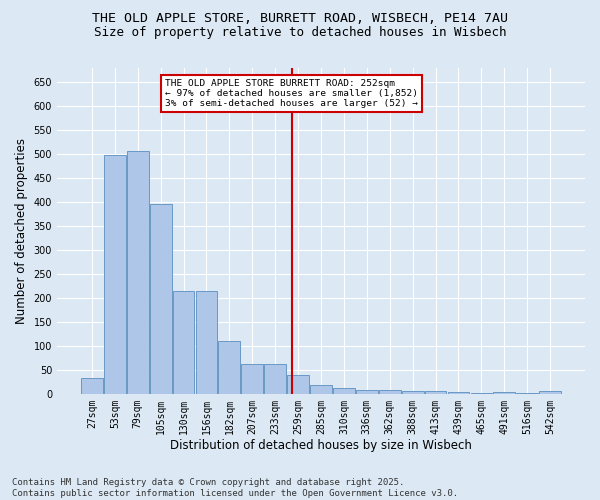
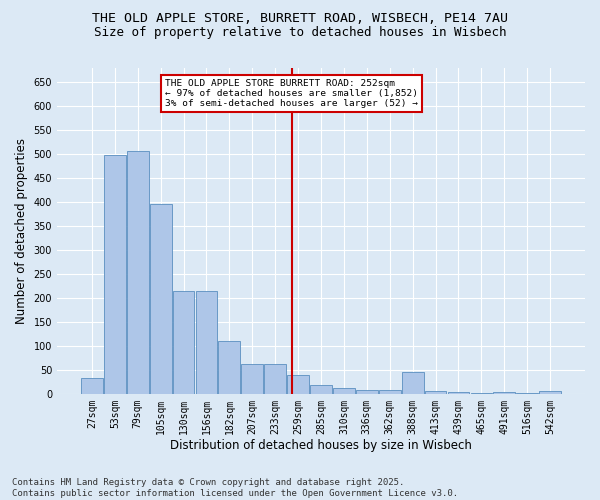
388sqm: 5 -> 45
